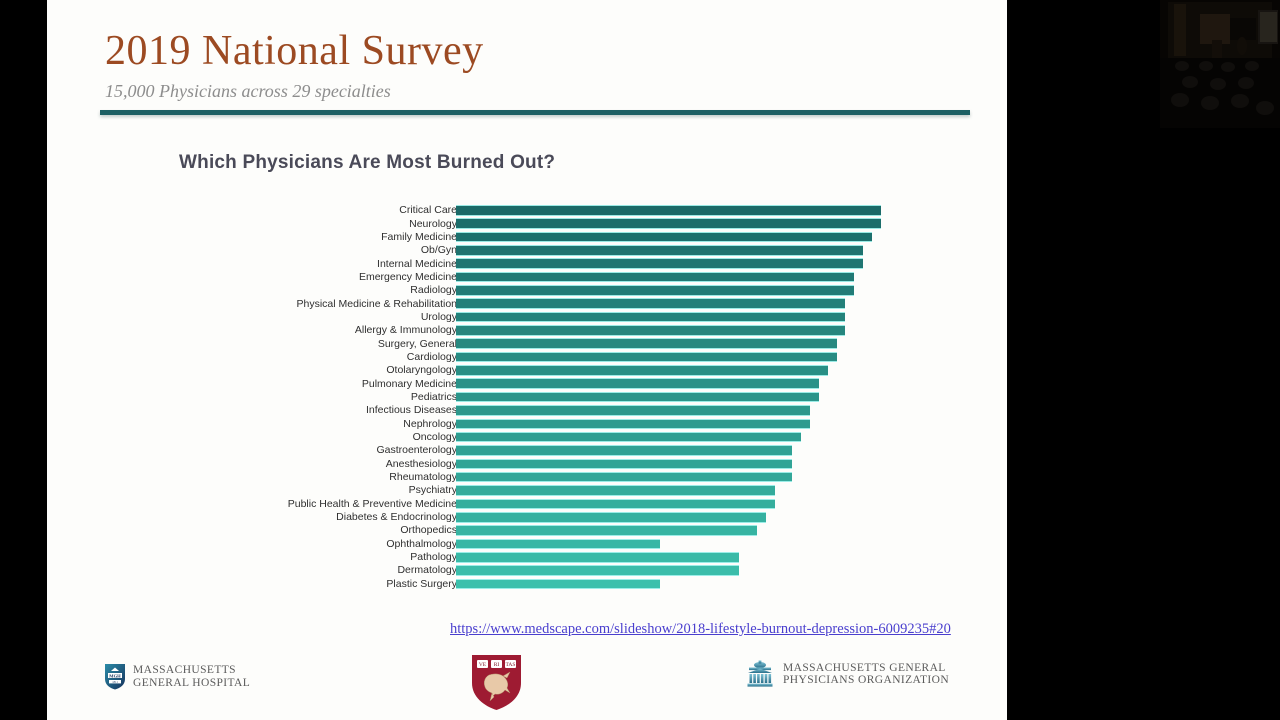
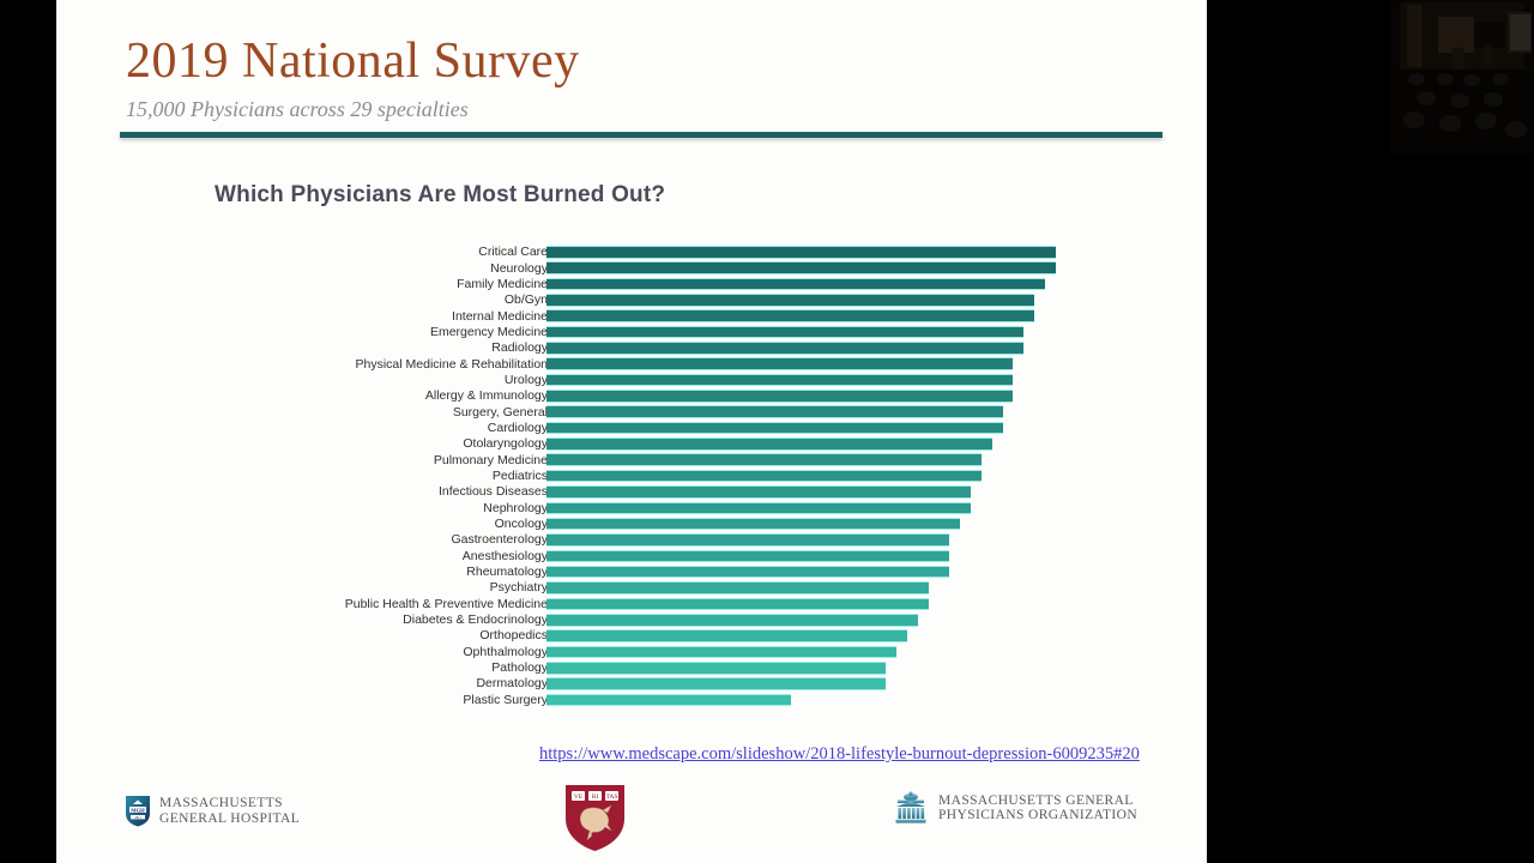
Ophthalmology: 23% -> 33%
